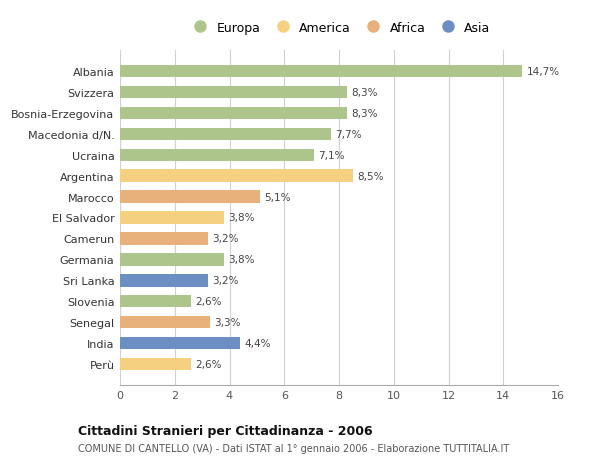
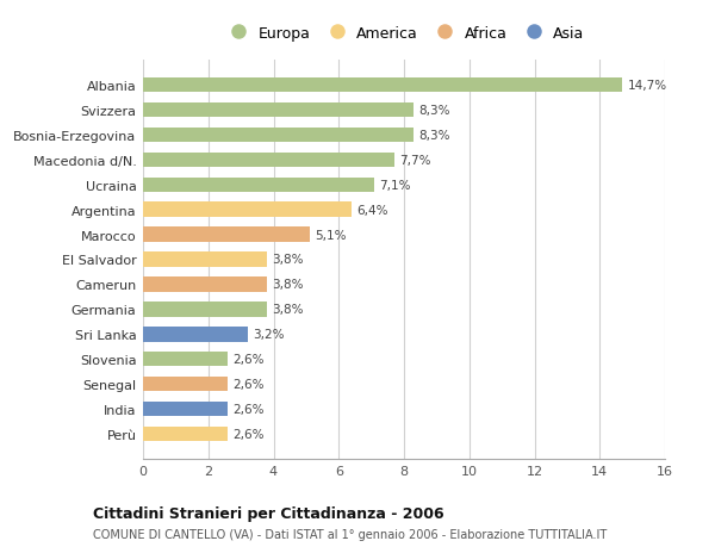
Argentina: 8,5% -> 6,4%
Camerun: 3,2% -> 3,8%
Senegal: 3,3% -> 2,6%
India: 4,4% -> 2,6%
